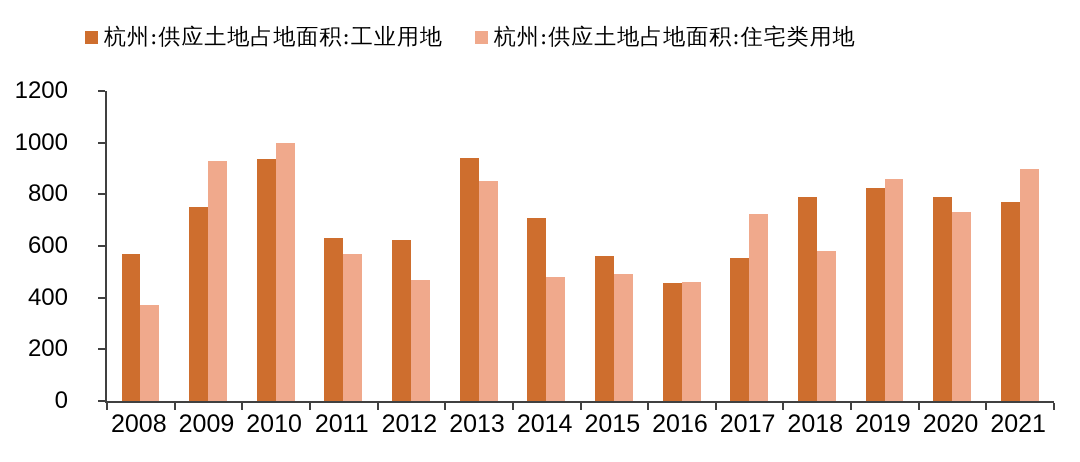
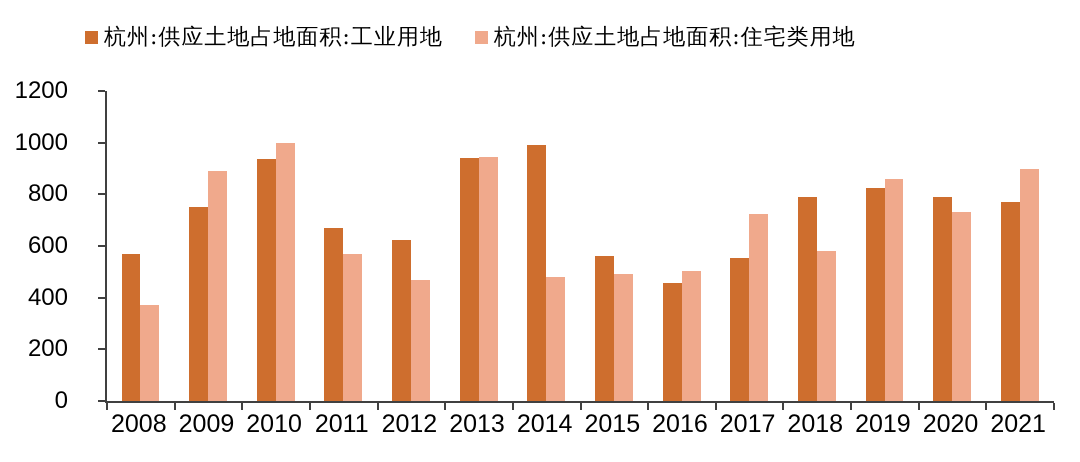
杭州:供应土地占地面积:住宅类用地/2009: 930 -> 890
杭州:供应土地占地面积:工业用地/2011: 630 -> 670
杭州:供应土地占地面积:住宅类用地/2013: 850 -> 940
杭州:供应土地占地面积:工业用地/2014: 710 -> 990
杭州:供应土地占地面积:住宅类用地/2016: 460 -> 500
